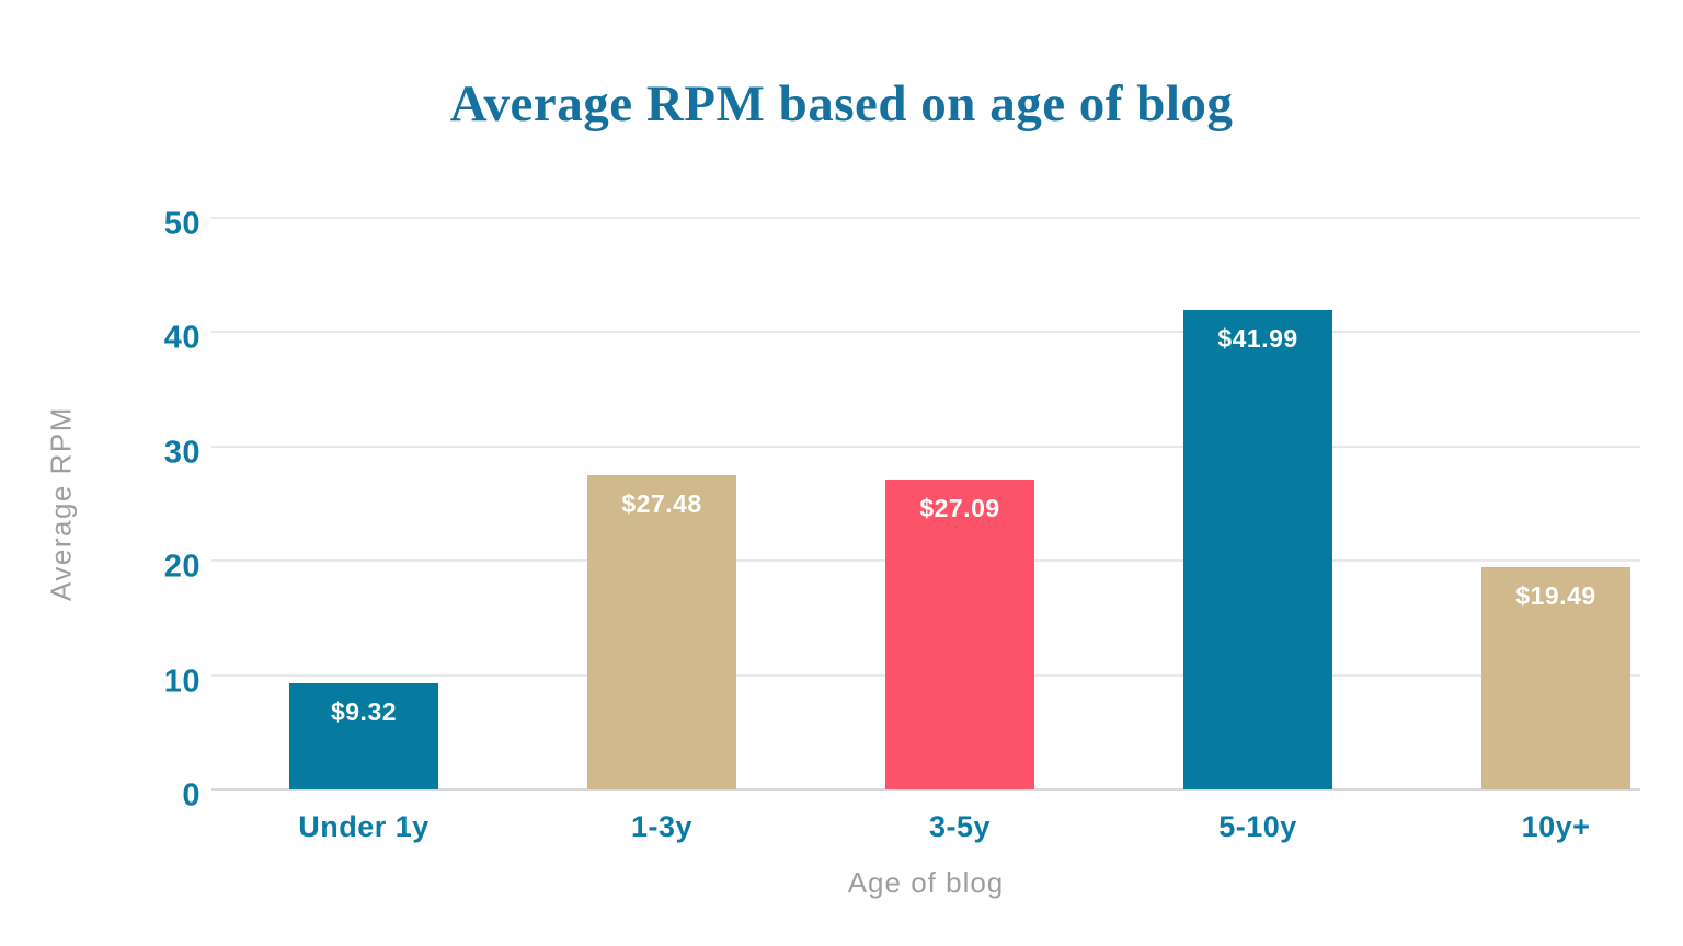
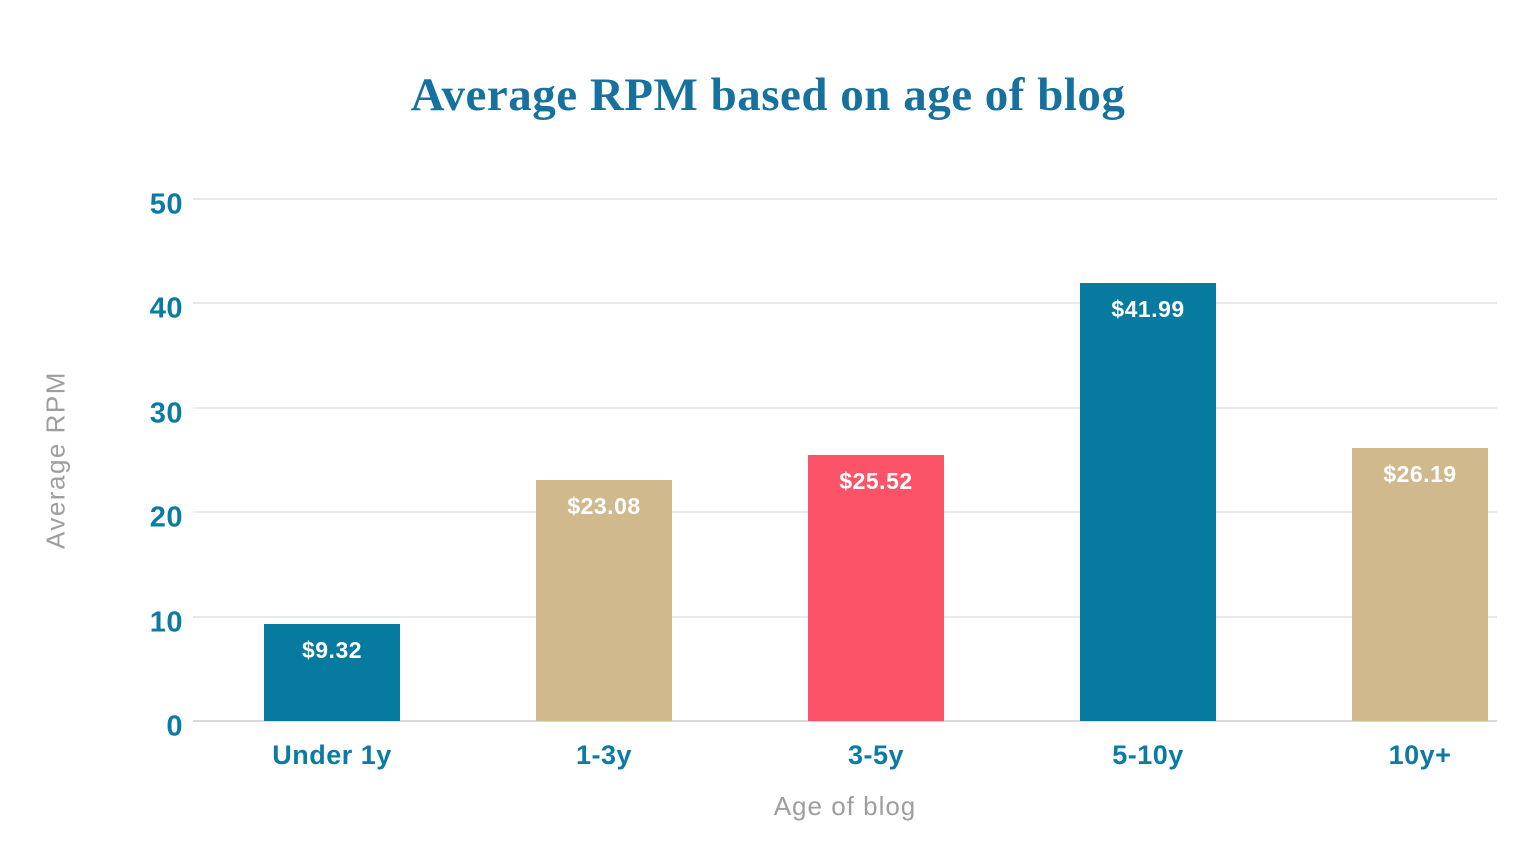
1-3y: $27.48 -> $23.08
3-5y: $27.09 -> $25.52
10y+: $19.49 -> $26.19
